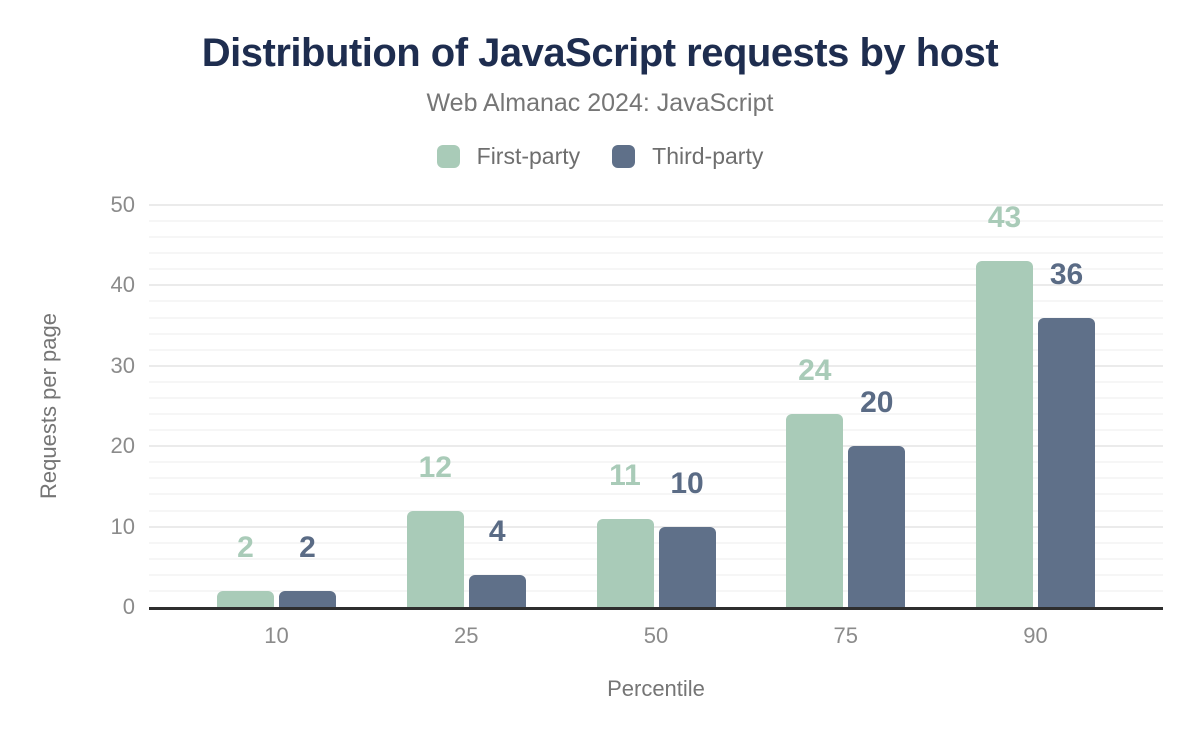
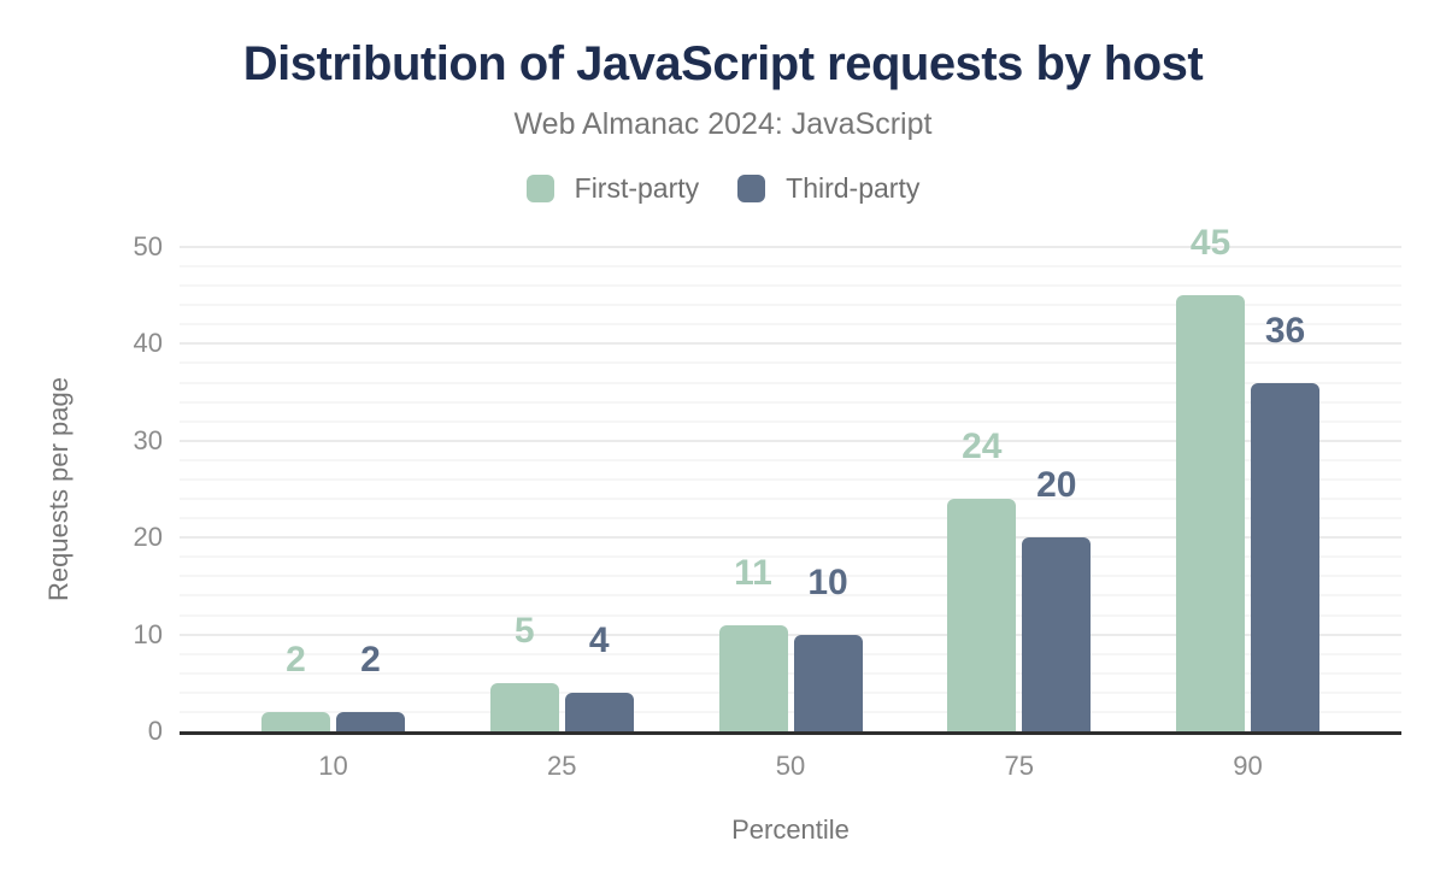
First-party/25: 12 -> 5
First-party/90: 43 -> 45
